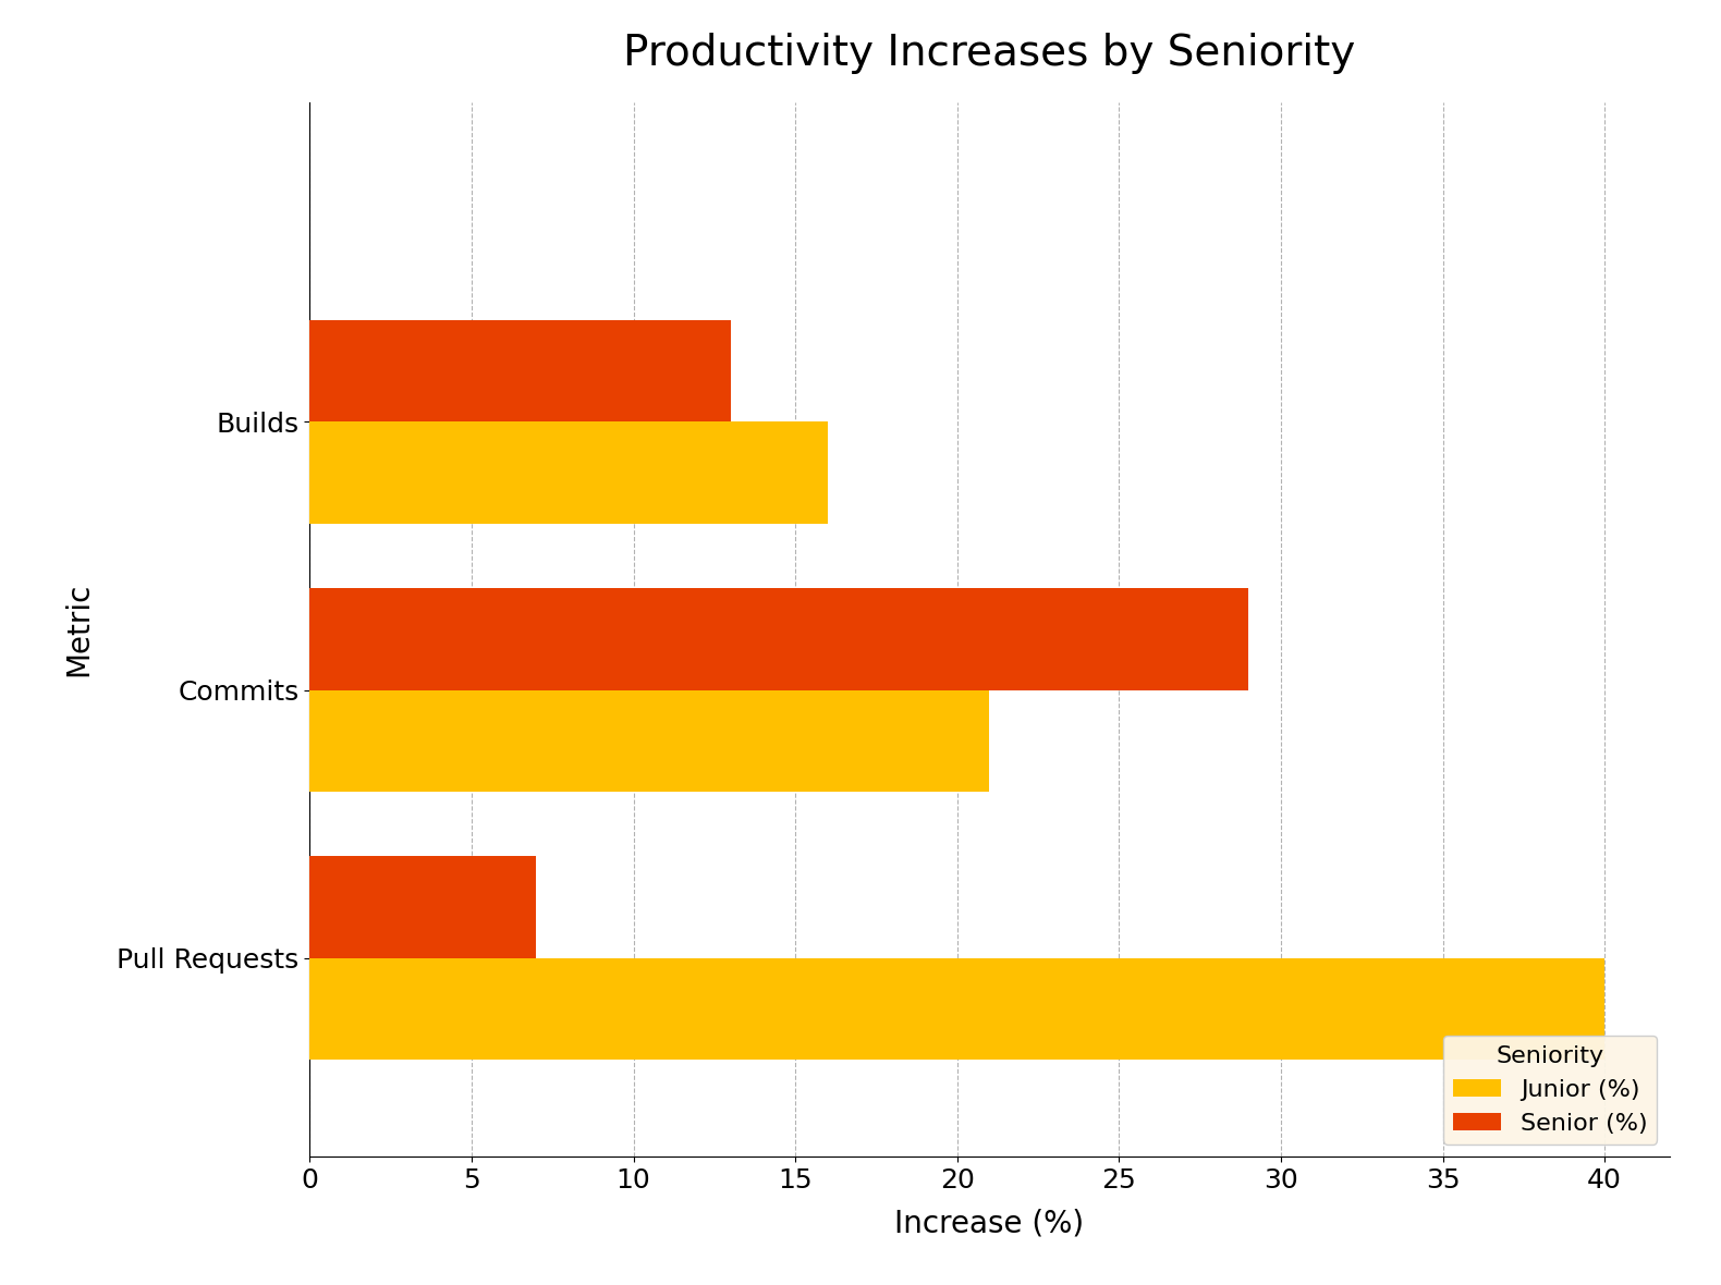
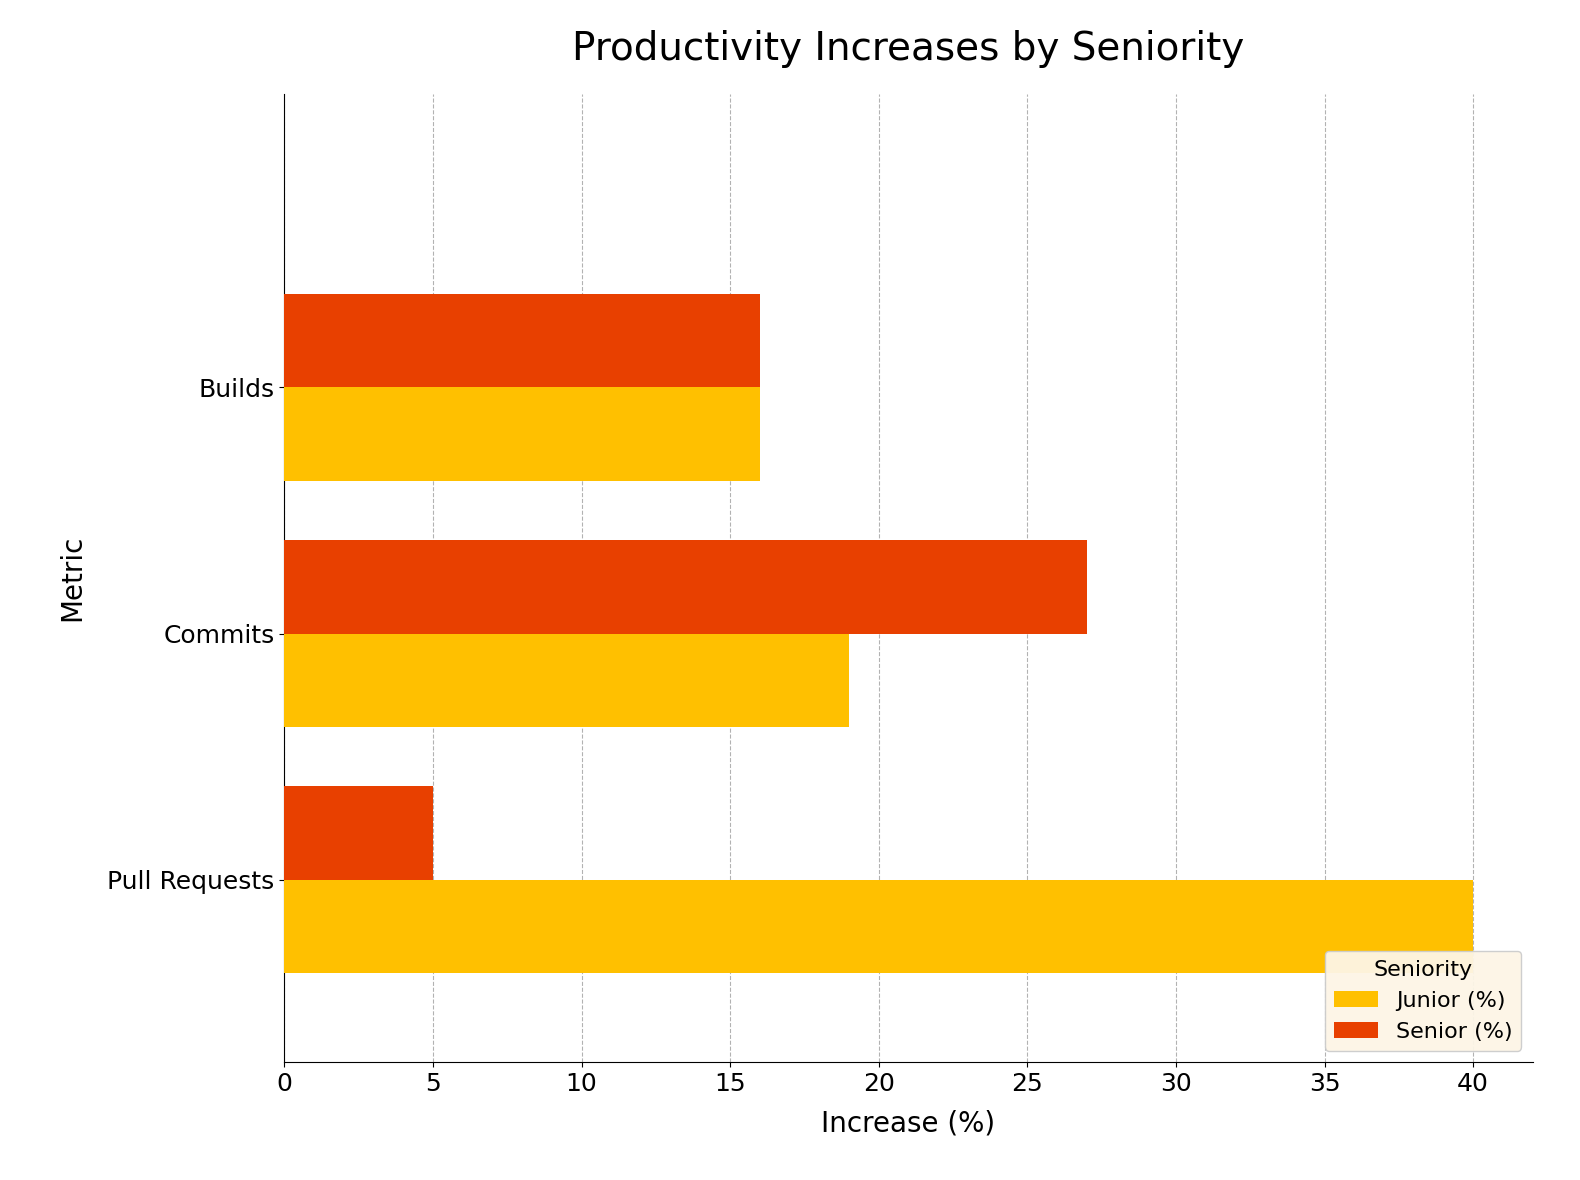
Senior (%)/Builds: 13 -> 16
Senior (%)/Commits: 29 -> 27
Junior (%)/Commits: 21 -> 19
Senior (%)/Pull Requests: 7 -> 5
